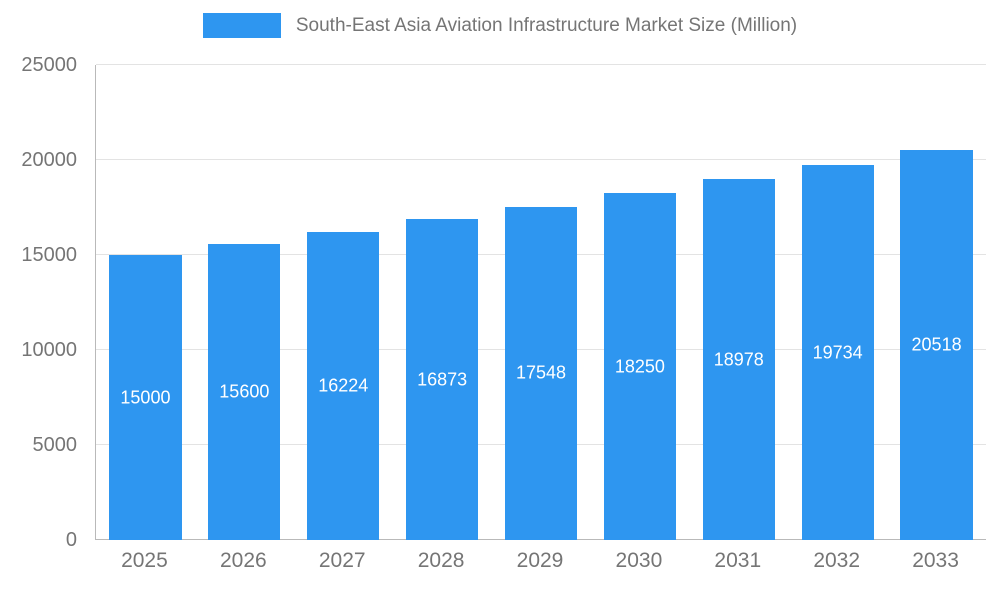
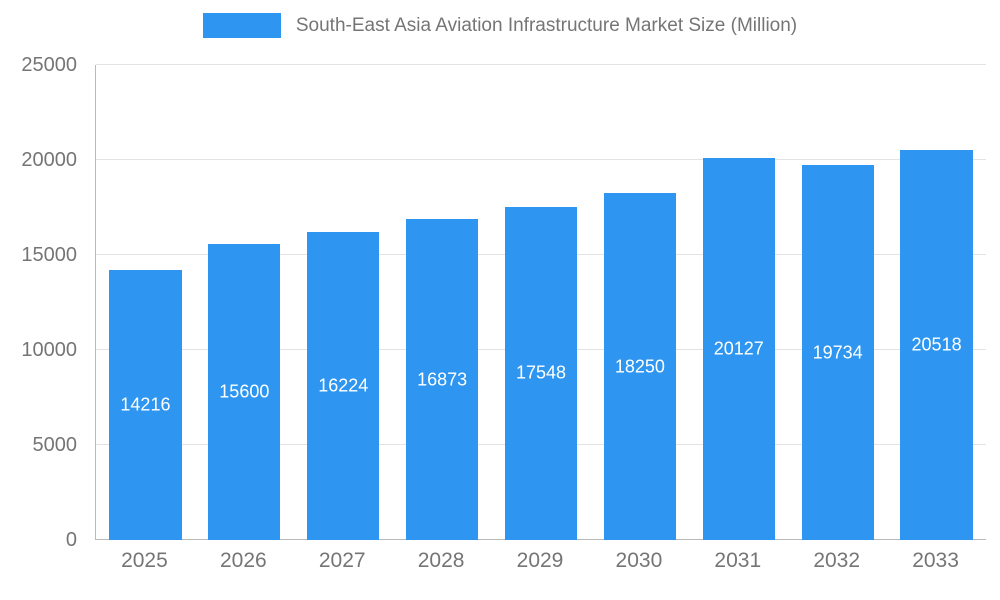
2025: 15000 -> 14216
2031: 18978 -> 20127
